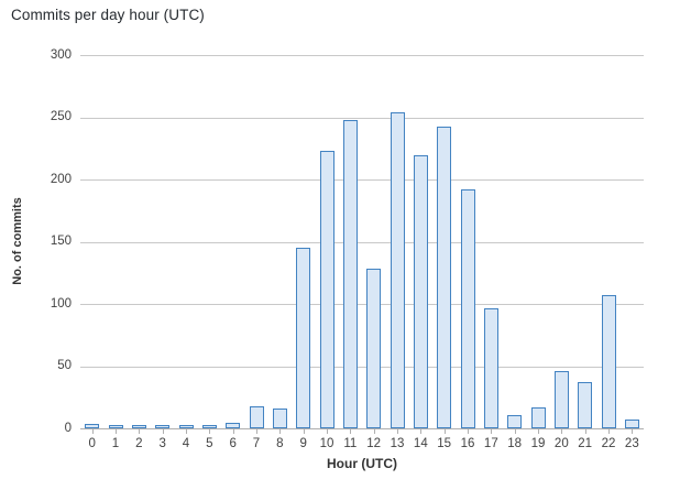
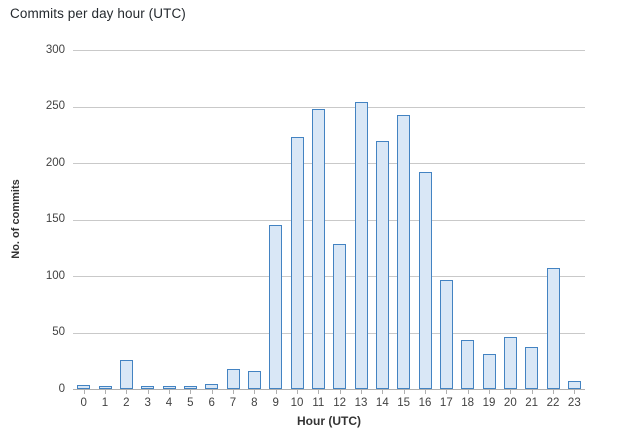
2: 1 -> 24
18: 9 -> 42
19: 15 -> 29
